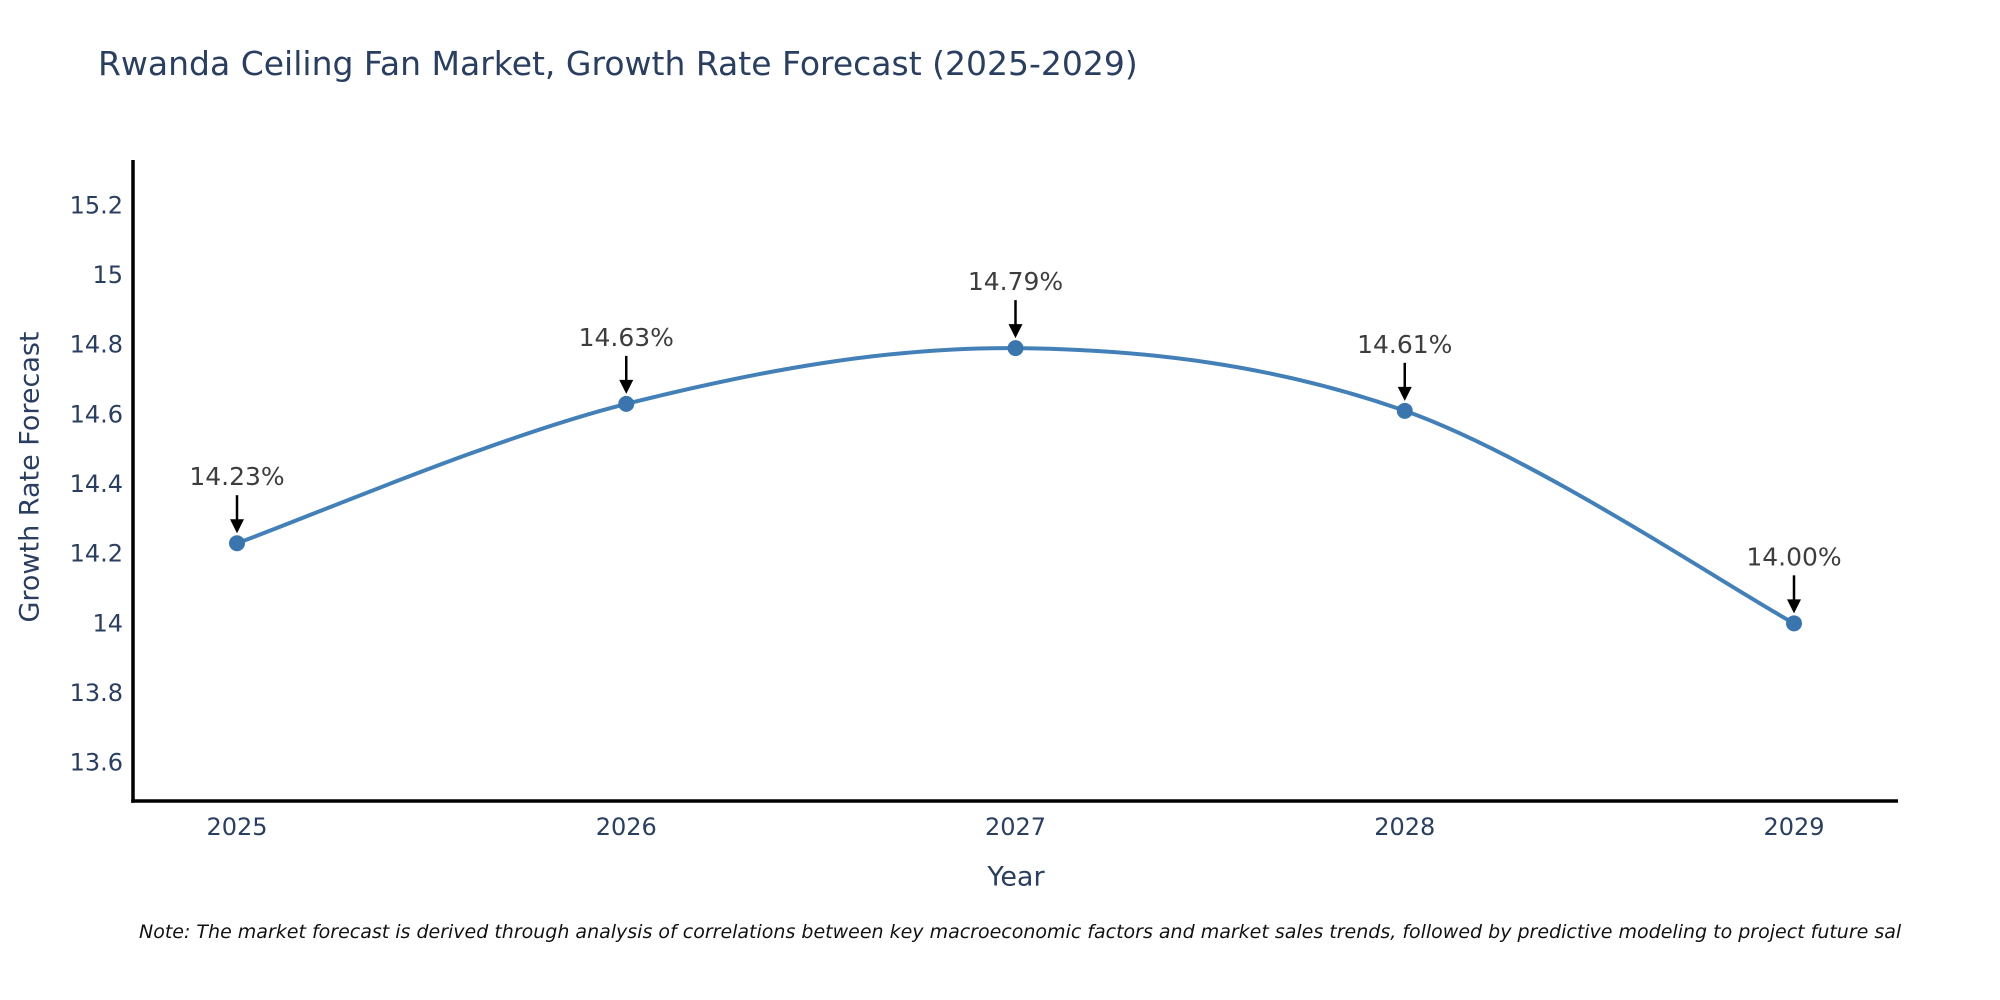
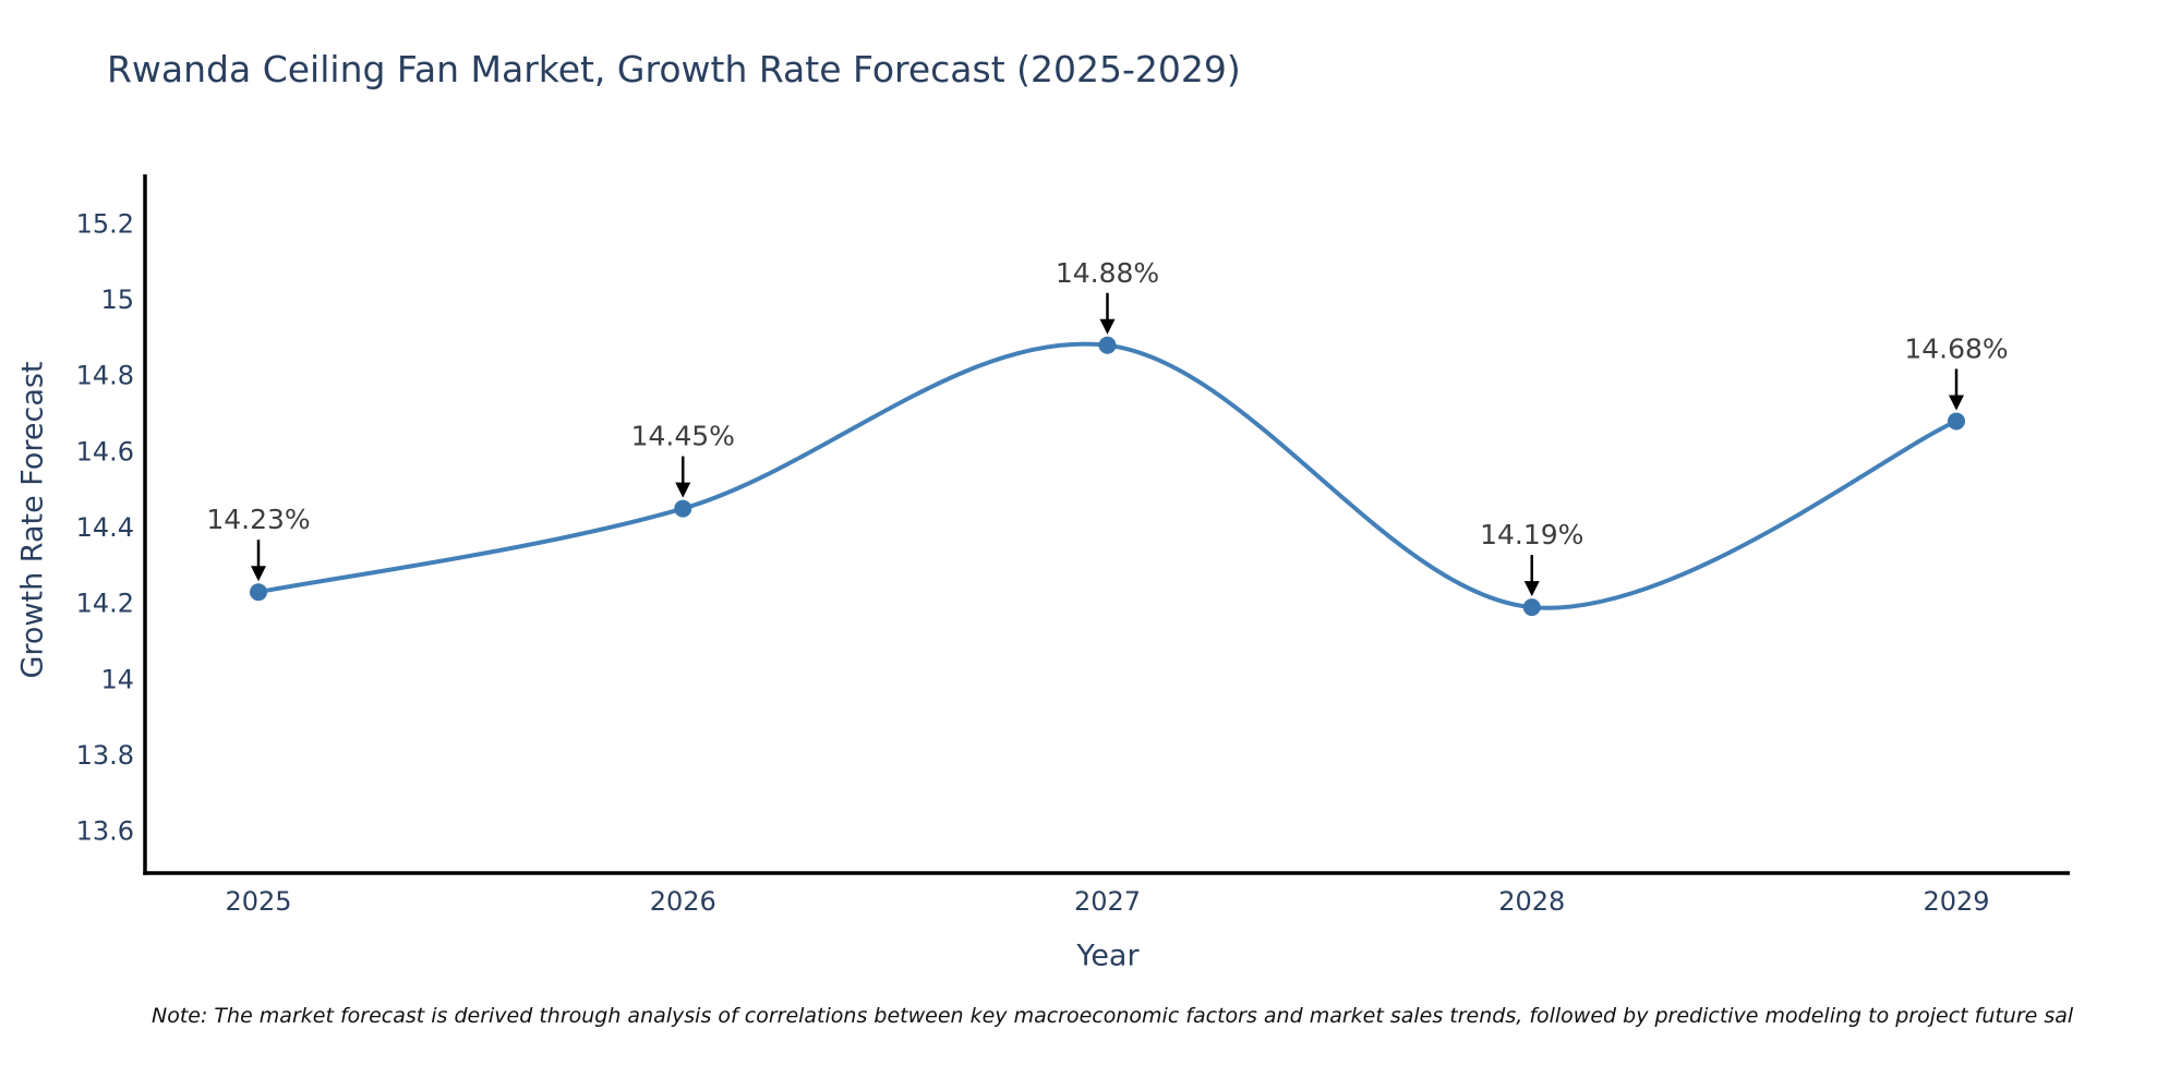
2026: 14.63% -> 14.45%
2027: 14.79% -> 14.88%
2028: 14.61% -> 14.19%
2029: 14.00% -> 14.68%
